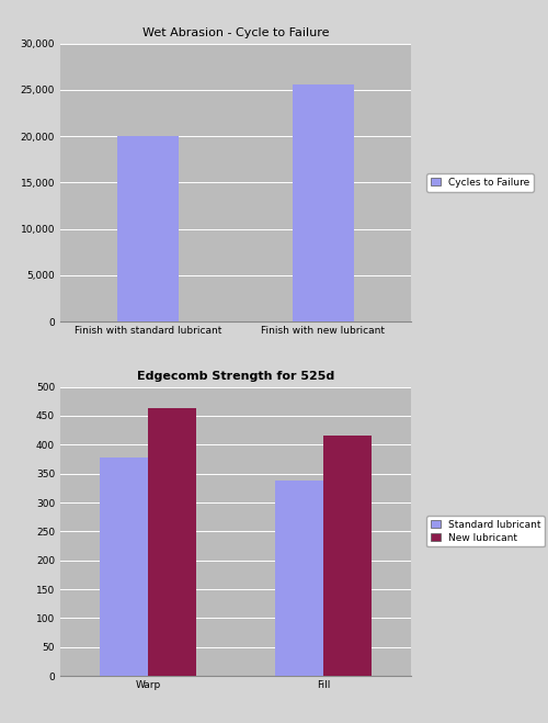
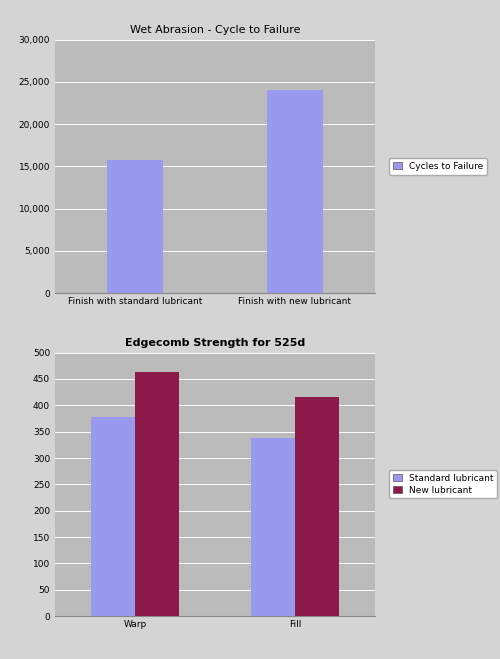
Wet Abrasion - Cycle to Failure/Finish with standard lubricant: 20,000 -> 15,800
Wet Abrasion - Cycle to Failure/Finish with new lubricant: 25,600 -> 24,000
